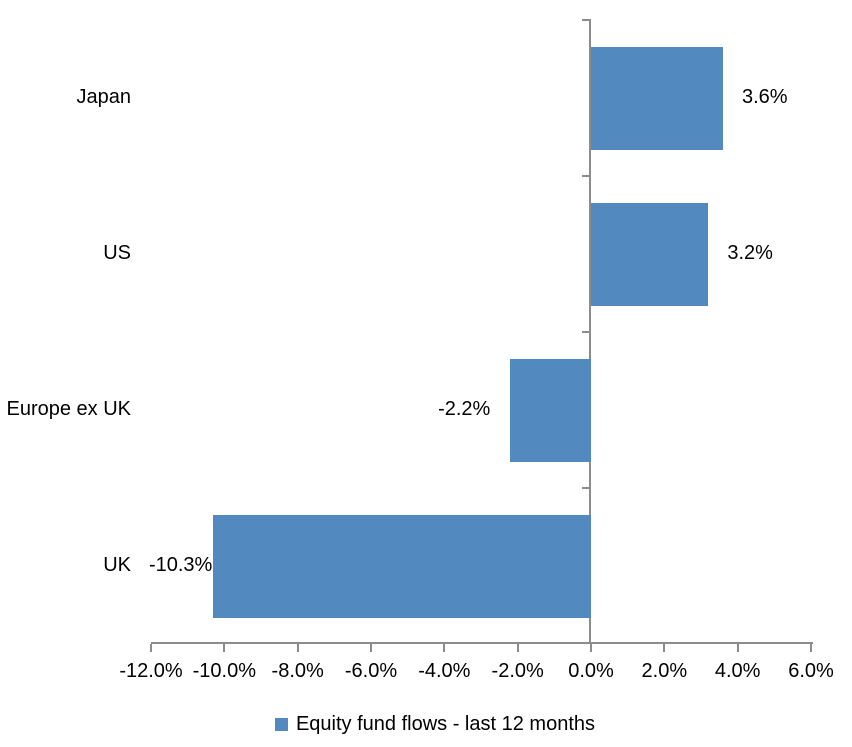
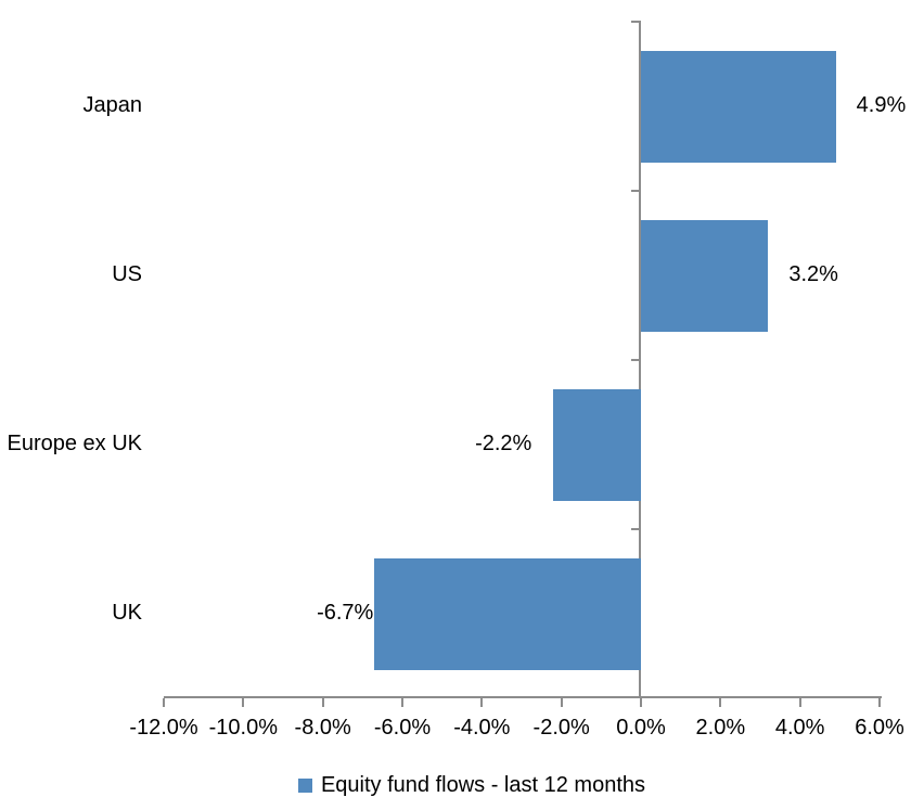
Japan: 3.6% -> 4.9%
UK: -10.3% -> -6.7%
